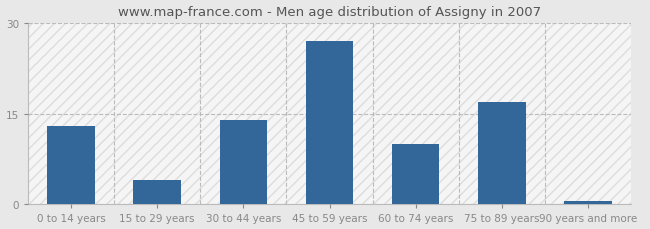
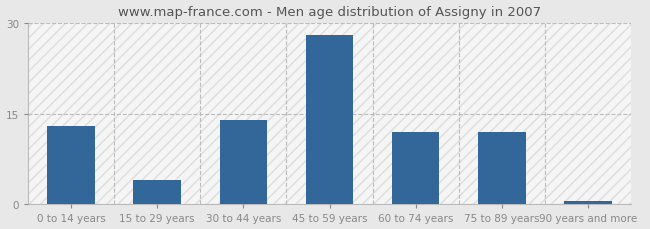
45 to 59 years: 27.0 -> 28.0
60 to 74 years: 10.0 -> 12.0
75 to 89 years: 17.0 -> 12.0
